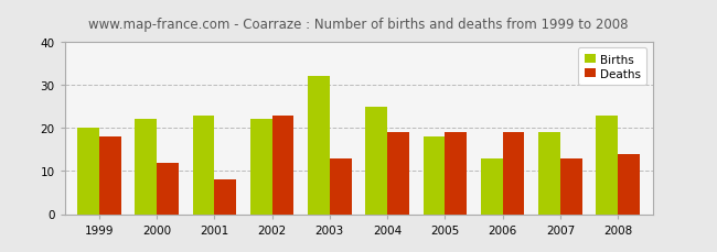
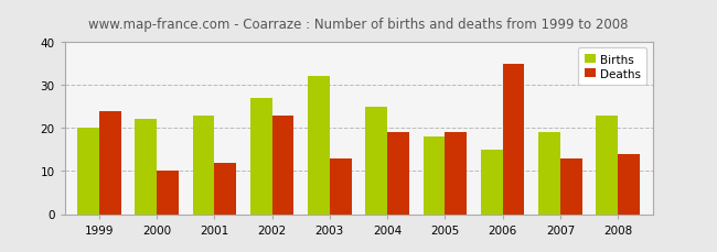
Deaths/1999: 18 -> 24
Deaths/2000: 12 -> 10
Deaths/2001: 8 -> 12
Births/2002: 22 -> 27
Births/2006: 13 -> 15
Deaths/2006: 19 -> 35
